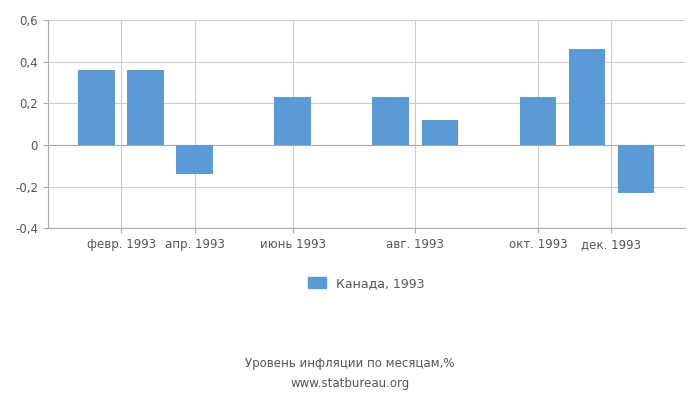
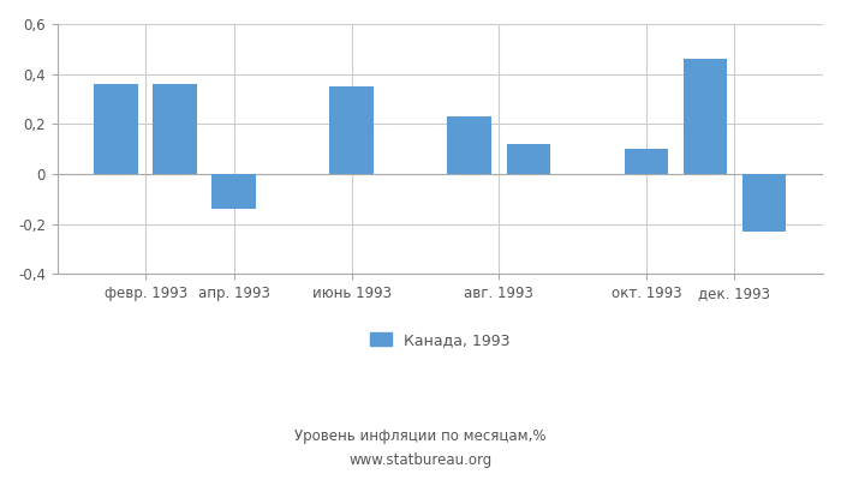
июнь 1993: 0,23 -> 0,35
окт. 1993: 0,23 -> 0,10
